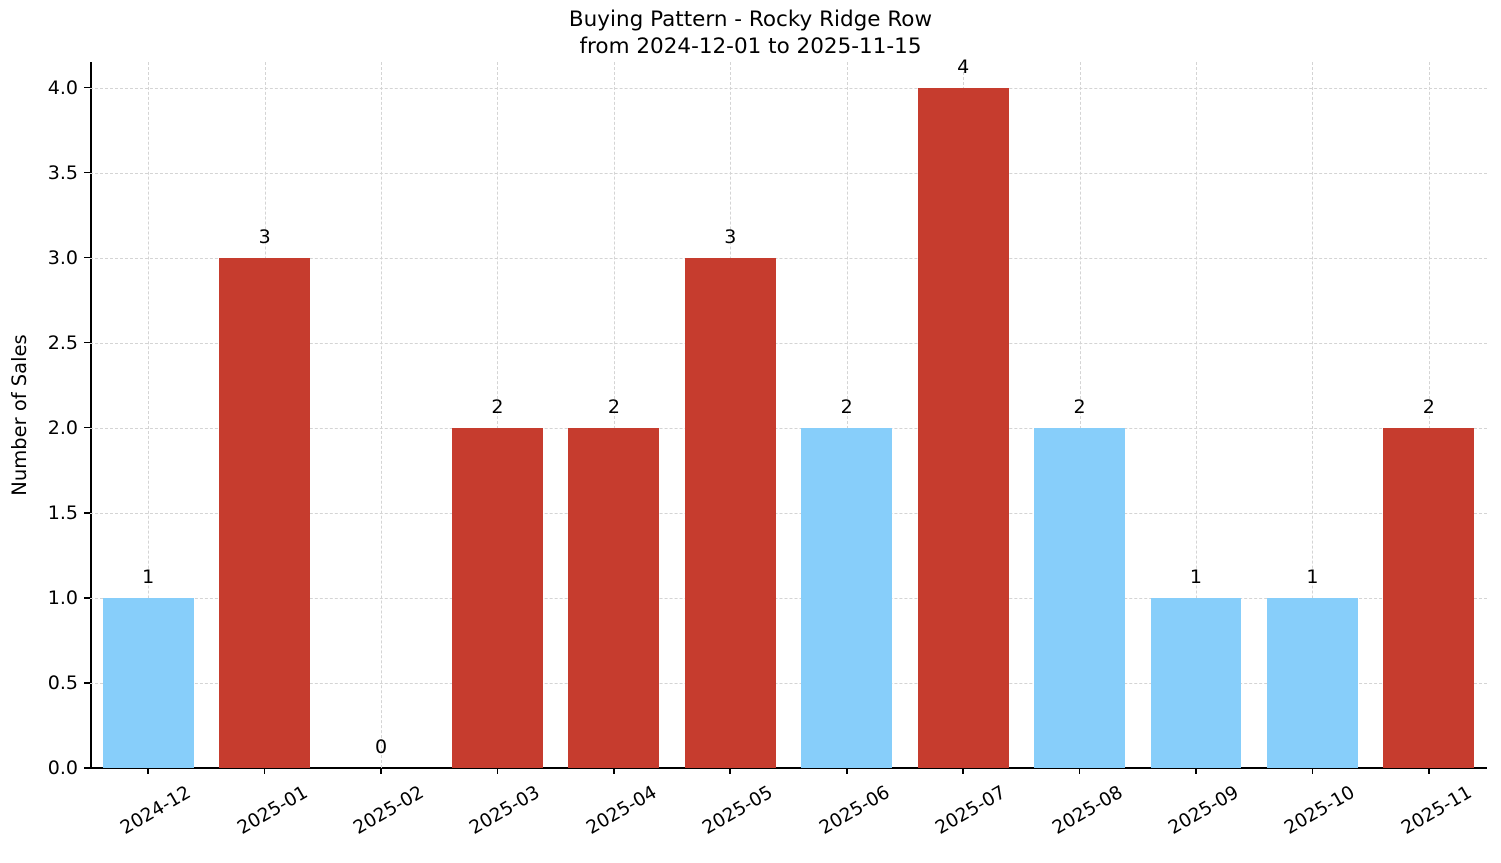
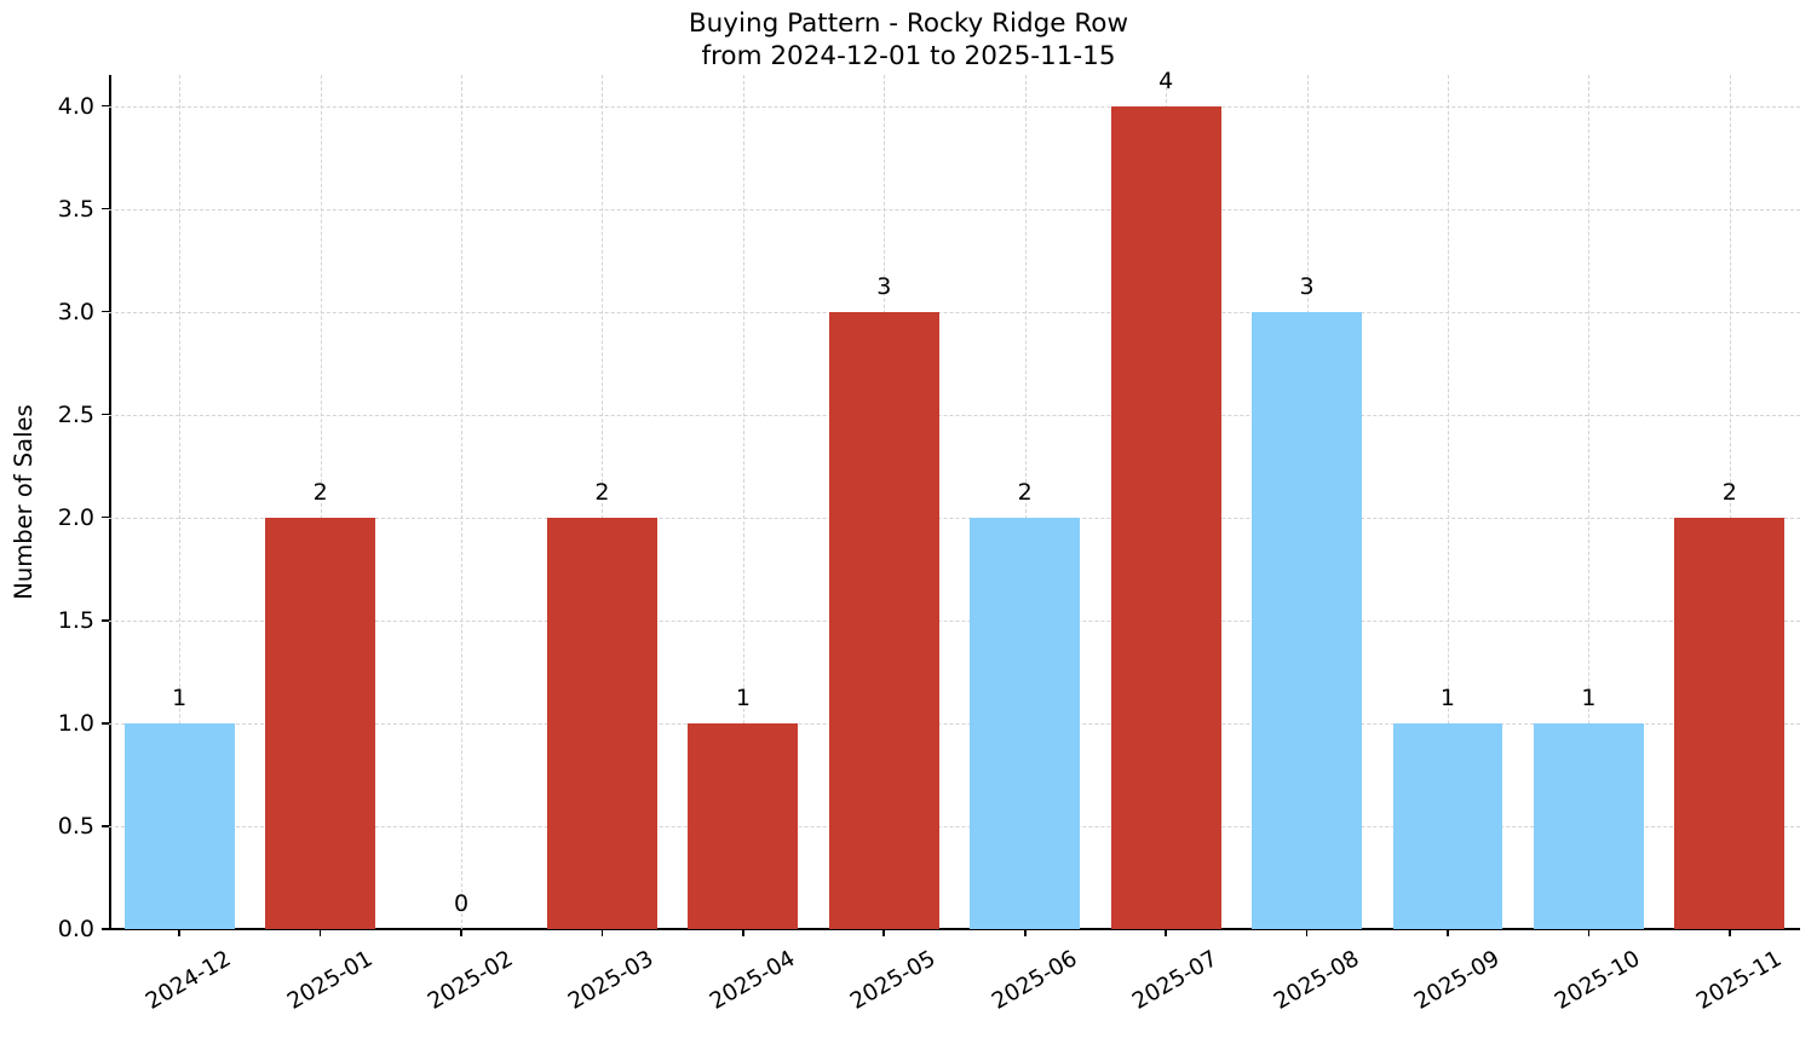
2025-01: 3 -> 2
2025-04: 2 -> 1
2025-08: 2 -> 3
